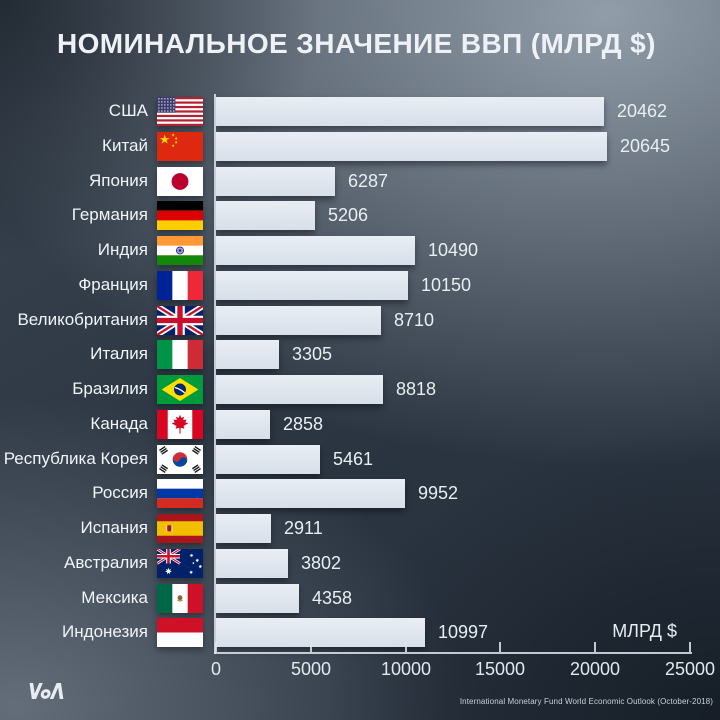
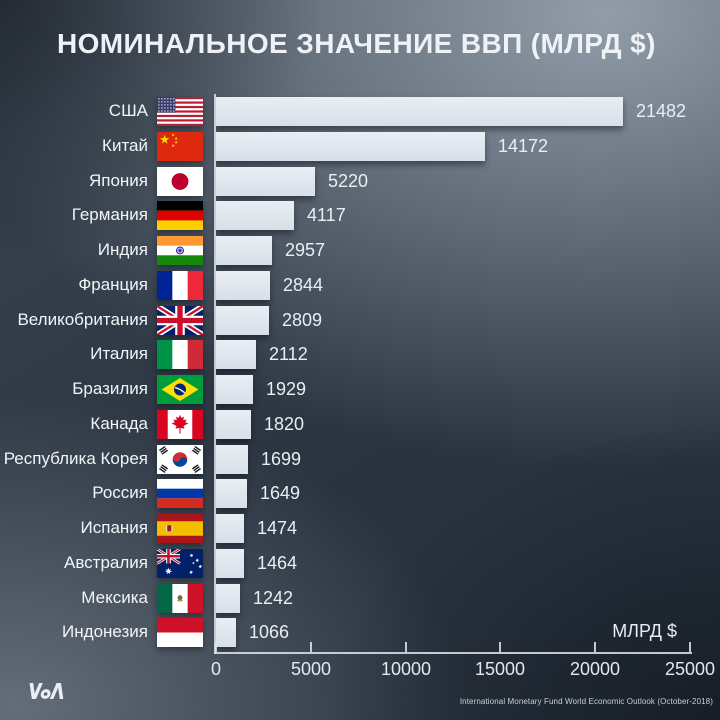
США: 20462 -> 21482
Китай: 20645 -> 14172
Япония: 6287 -> 5220
Германия: 5206 -> 4117
Индия: 10490 -> 2957
Франция: 10150 -> 2844
Великобритания: 8710 -> 2809
Италия: 3305 -> 2112
Бразилия: 8818 -> 1929
Канада: 2858 -> 1820
Республика Корея: 5461 -> 1699
Россия: 9952 -> 1649
Испания: 2911 -> 1474
Австралия: 3802 -> 1464
Мексика: 4358 -> 1242
Индонезия: 10997 -> 1066
